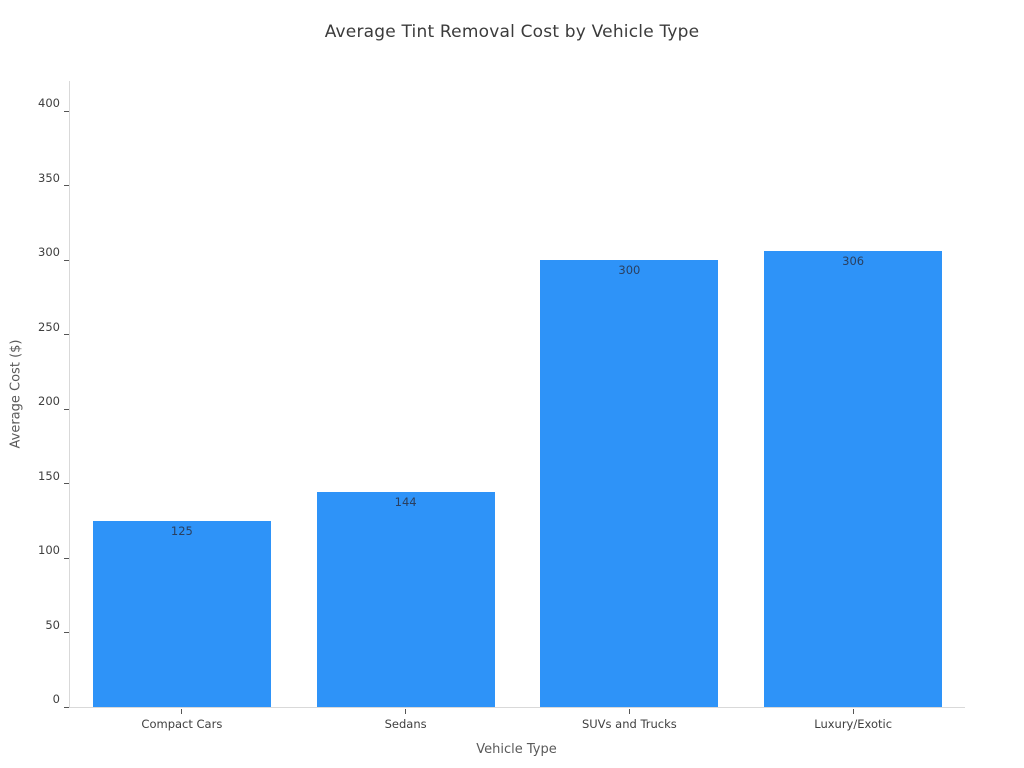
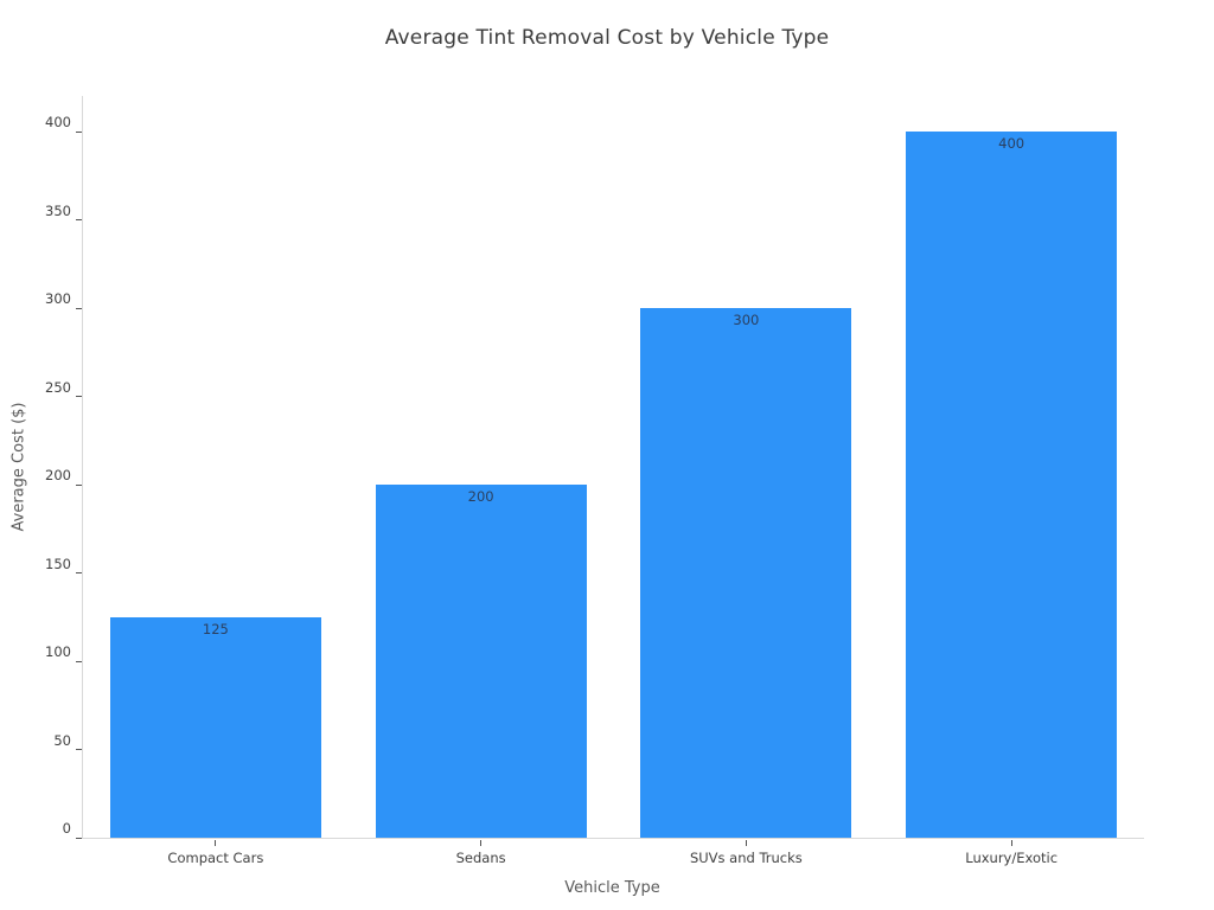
Sedans: 144 -> 200
Luxury/Exotic: 306 -> 400
